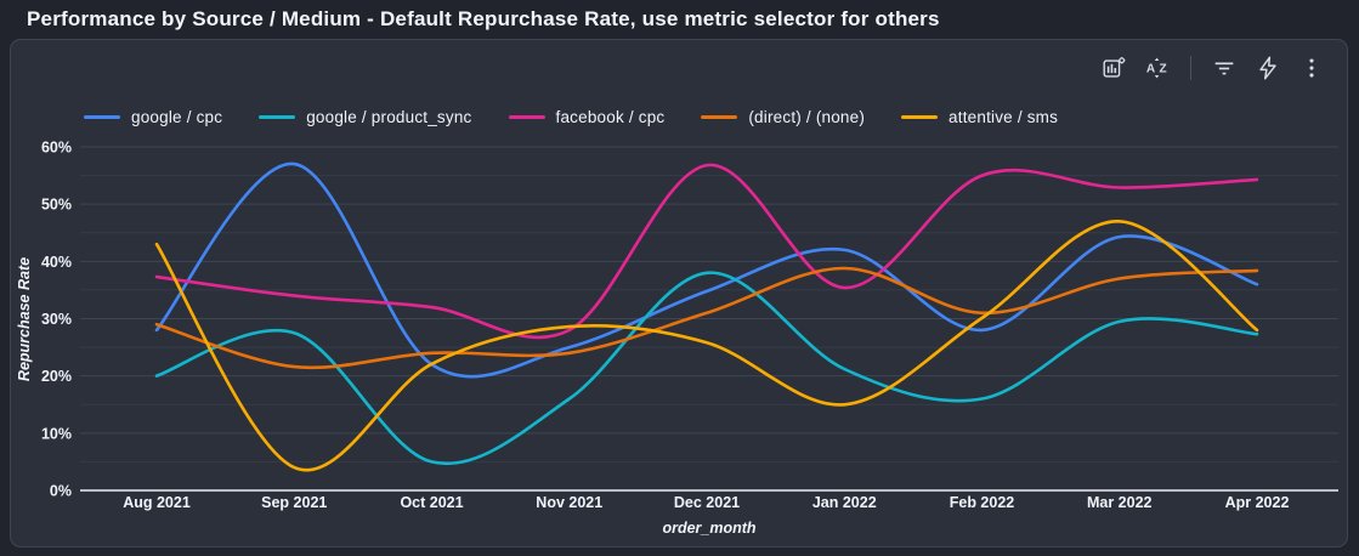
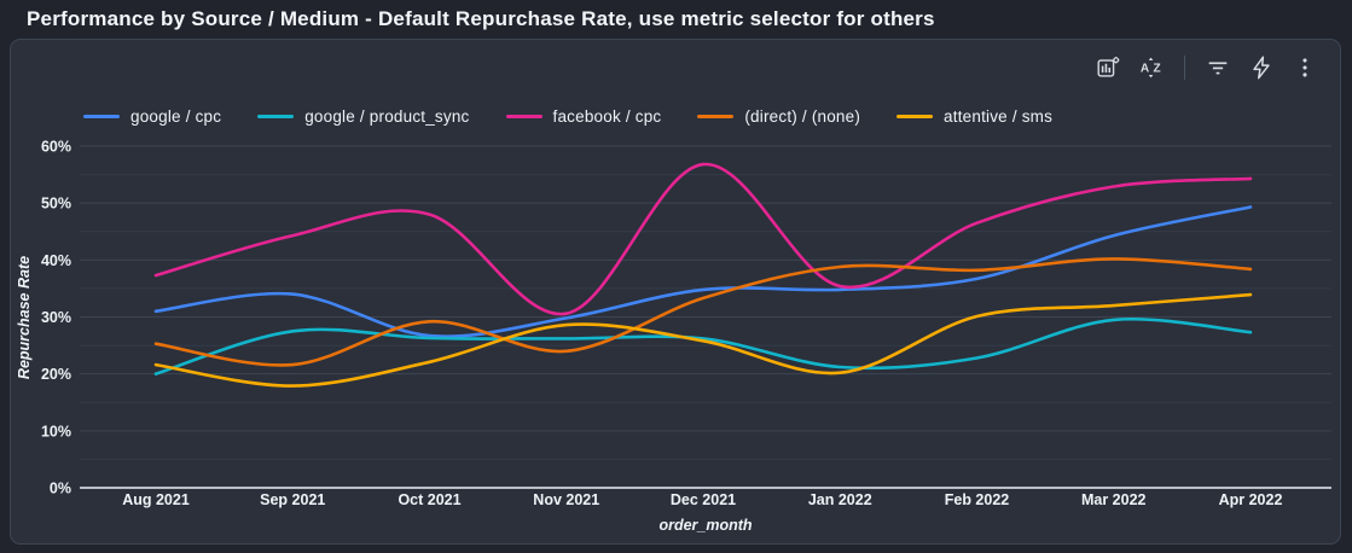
google / cpc/Aug 2021: 28% -> 31%
(direct) / (none)/Aug 2021: 29% -> 25%
attentive / sms/Aug 2021: 43% -> 22%
google / cpc/Sep 2021: 57% -> 34%
facebook / cpc/Sep 2021: 34% -> 44%
attentive / sms/Sep 2021: 4% -> 18%
google / cpc/Oct 2021: 22% -> 27%
google / product_sync/Oct 2021: 5% -> 26%
facebook / cpc/Oct 2021: 32% -> 48%
(direct) / (none)/Oct 2021: 24% -> 29%
google / cpc/Nov 2021: 25% -> 30%
google / product_sync/Nov 2021: 16% -> 26%
facebook / cpc/Nov 2021: 28% -> 31%
google / product_sync/Dec 2021: 38% -> 26%
(direct) / (none)/Dec 2021: 31% -> 33%
google / cpc/Jan 2022: 42% -> 35%
attentive / sms/Jan 2022: 15% -> 20%
google / cpc/Feb 2022: 28% -> 37%
google / product_sync/Feb 2022: 16% -> 23%
facebook / cpc/Feb 2022: 55% -> 46%
(direct) / (none)/Feb 2022: 31% -> 38%
(direct) / (none)/Mar 2022: 37% -> 40%
attentive / sms/Mar 2022: 47% -> 32%
google / cpc/Apr 2022: 36% -> 49%
attentive / sms/Apr 2022: 28% -> 34%
